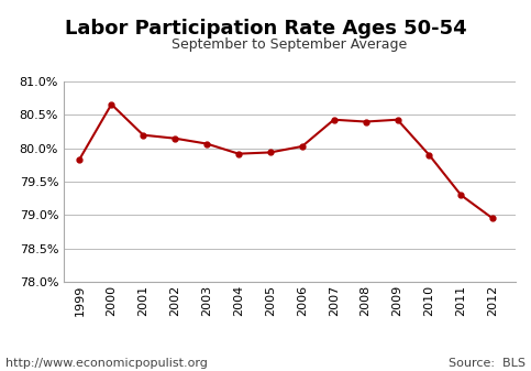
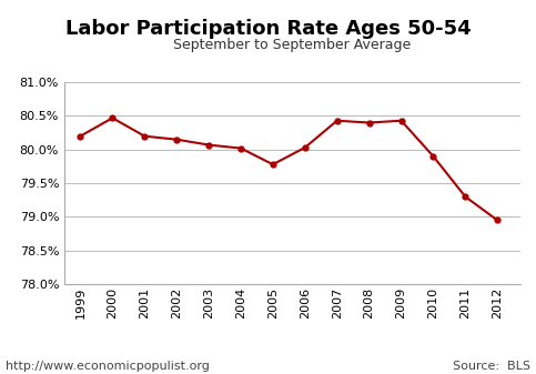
1999: 79.84% -> 80.20%
2000: 80.66% -> 80.47%
2004: 79.92% -> 80.02%
2005: 79.94% -> 79.78%
